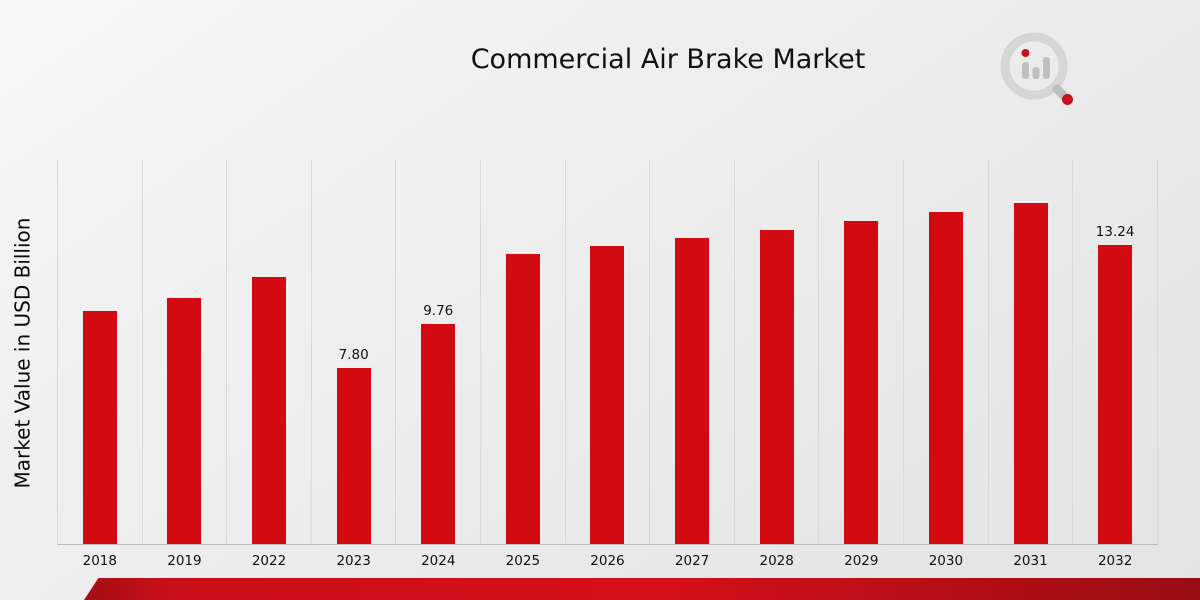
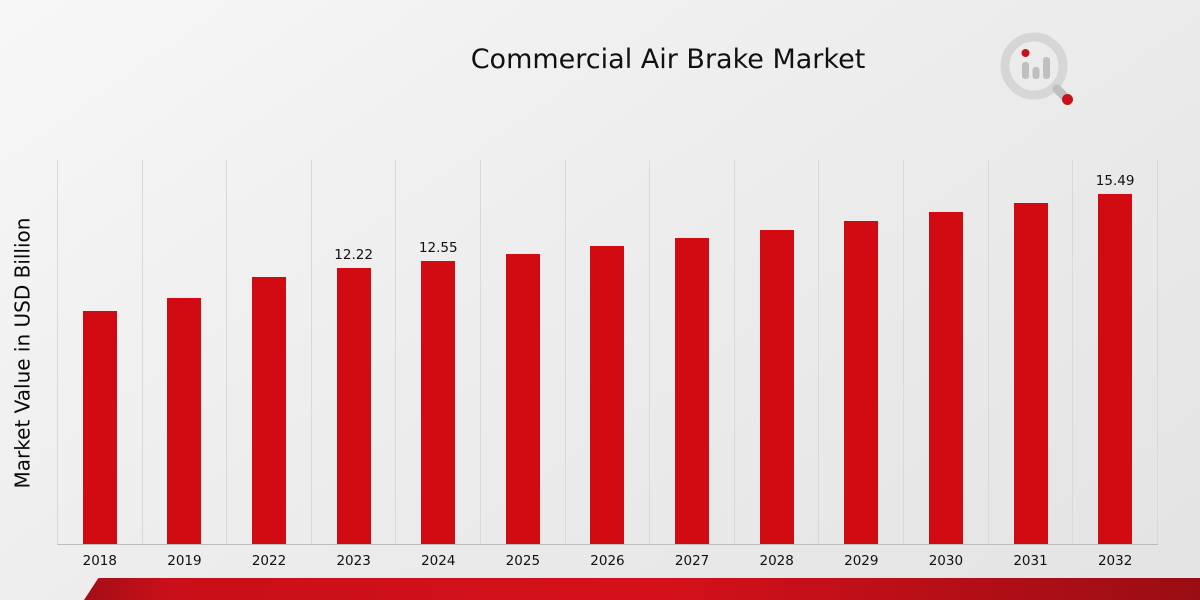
2023: 7.80 -> 12.22
2024: 9.76 -> 12.55
2032: 13.24 -> 15.49
